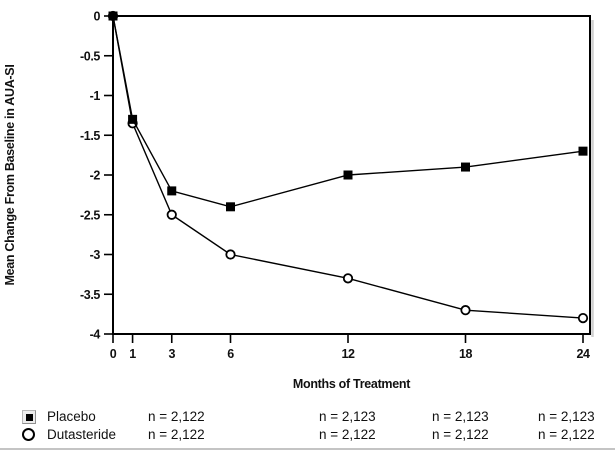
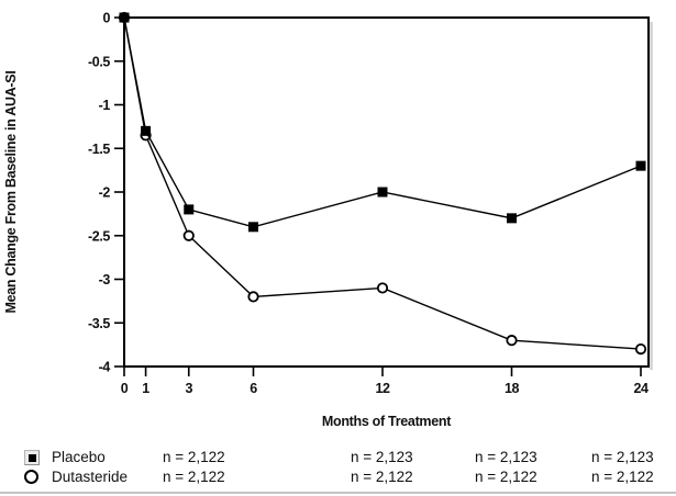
Dutasteride/6: -3.0 -> -3.2
Dutasteride/12: -3.3 -> -3.1
Placebo/18: -1.9 -> -2.3
